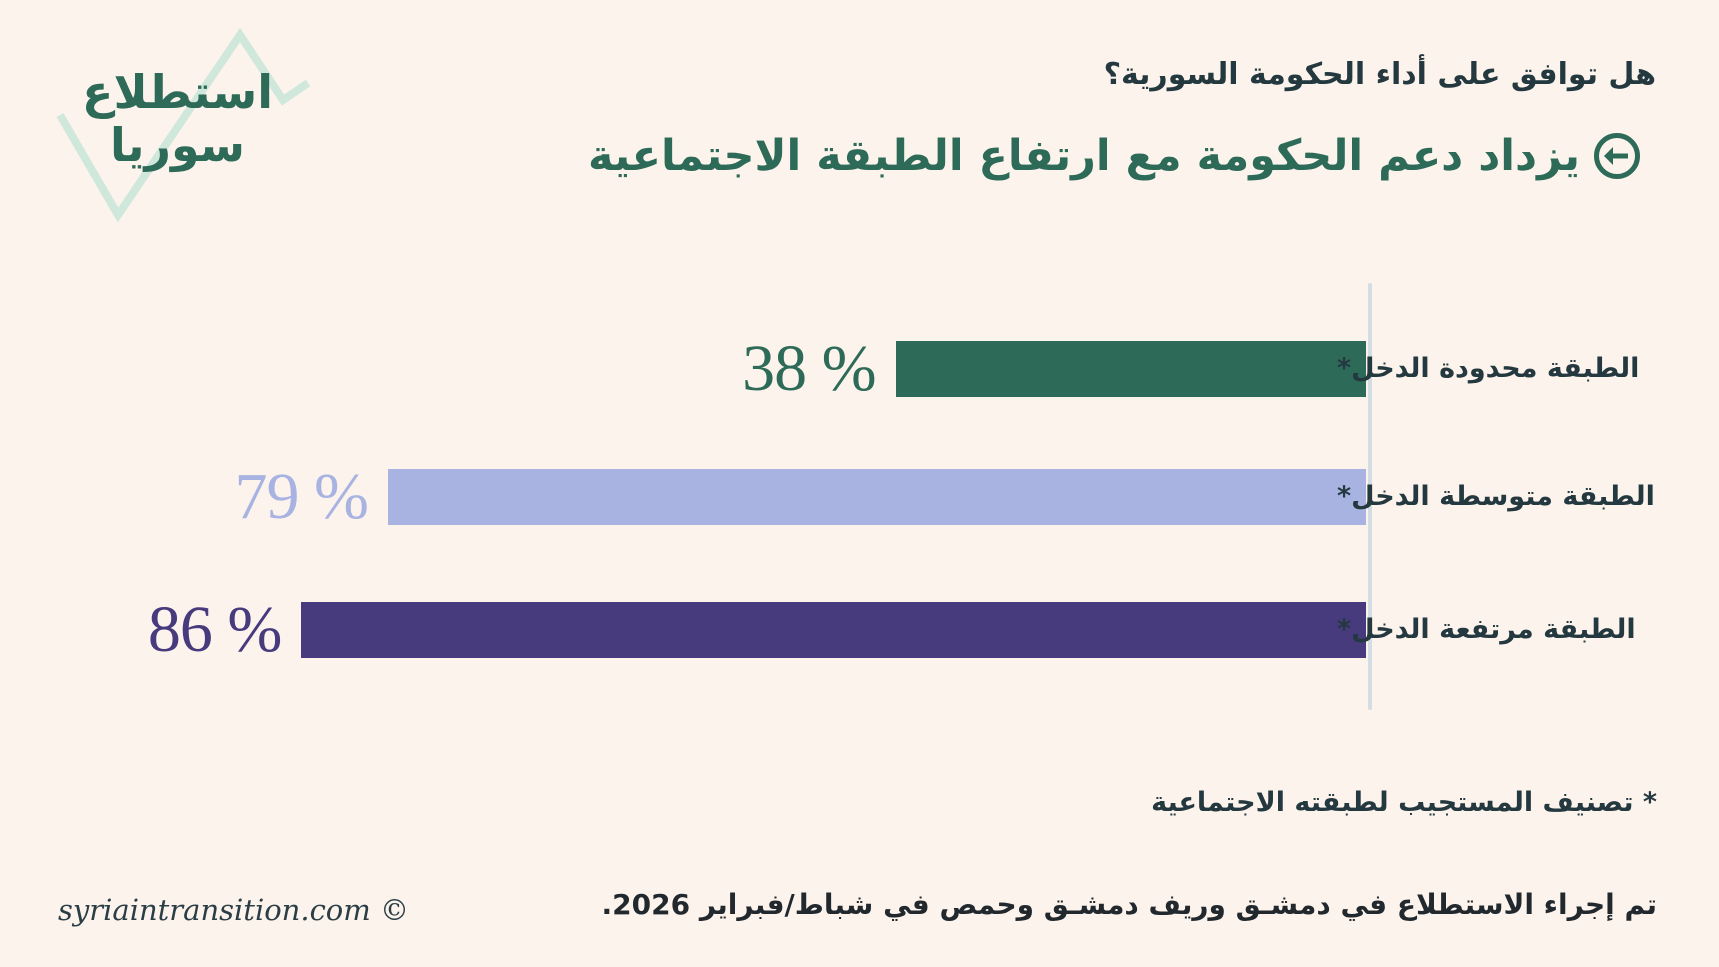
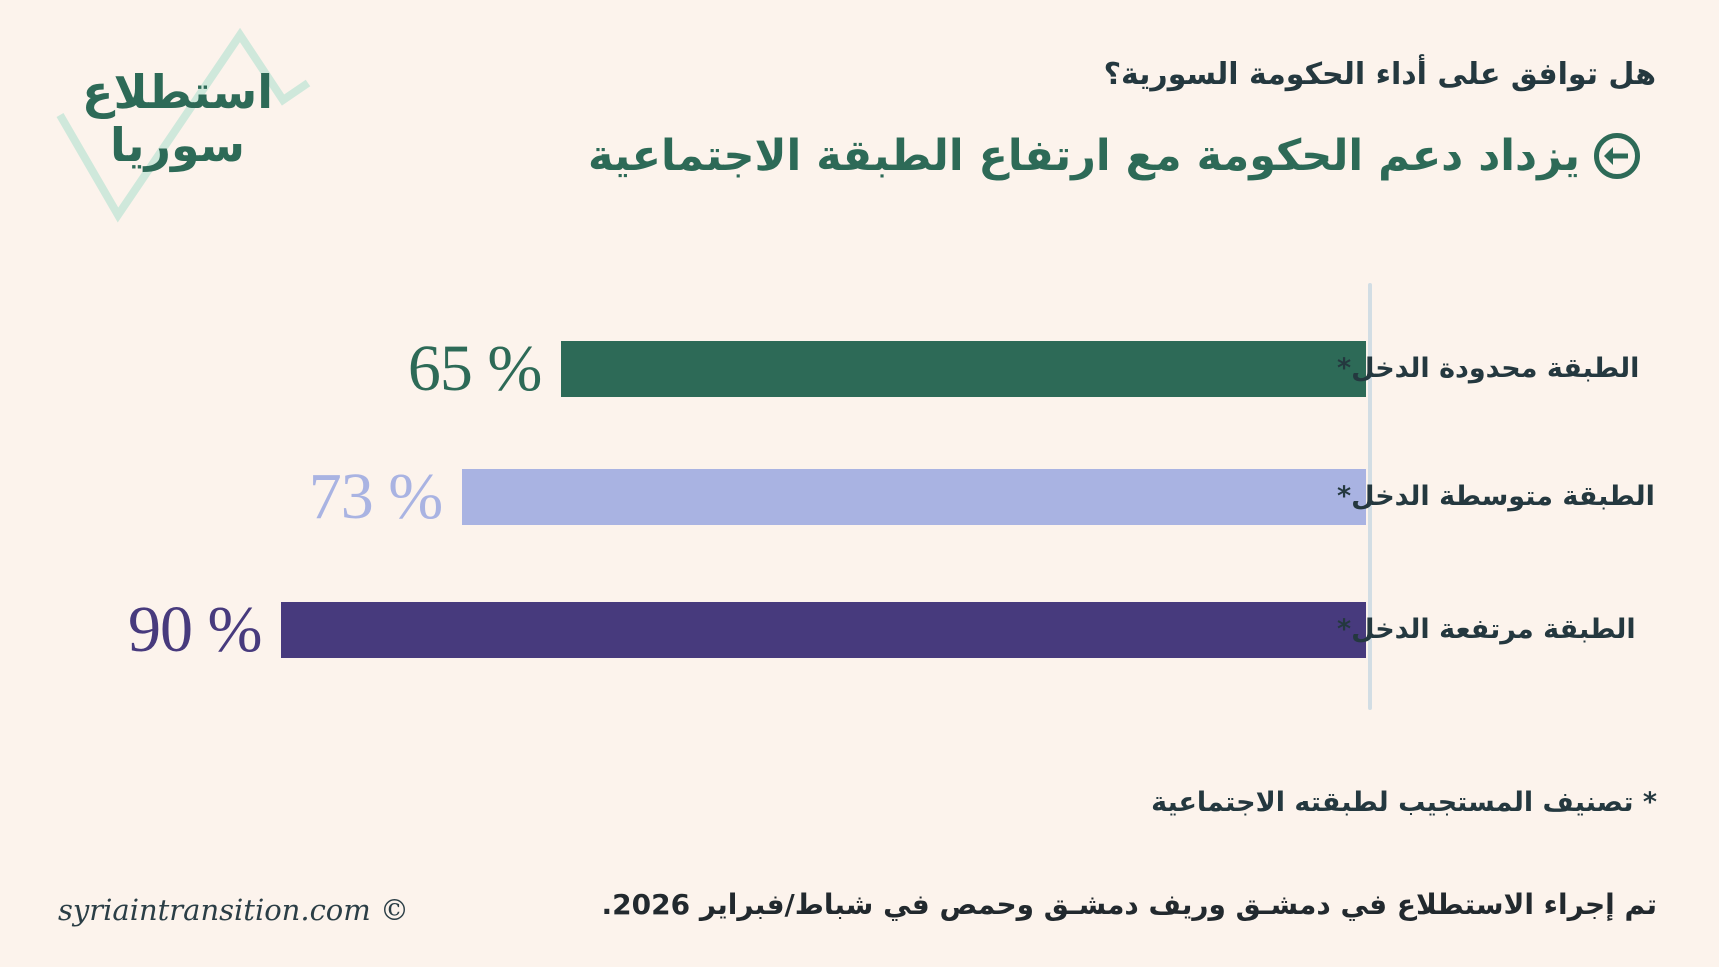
الطبقة محدودة الدخل*: 38 -> 65
الطبقة متوسطة الدخل*: 79 -> 73
الطبقة مرتفعة الدخل*: 86 -> 90
